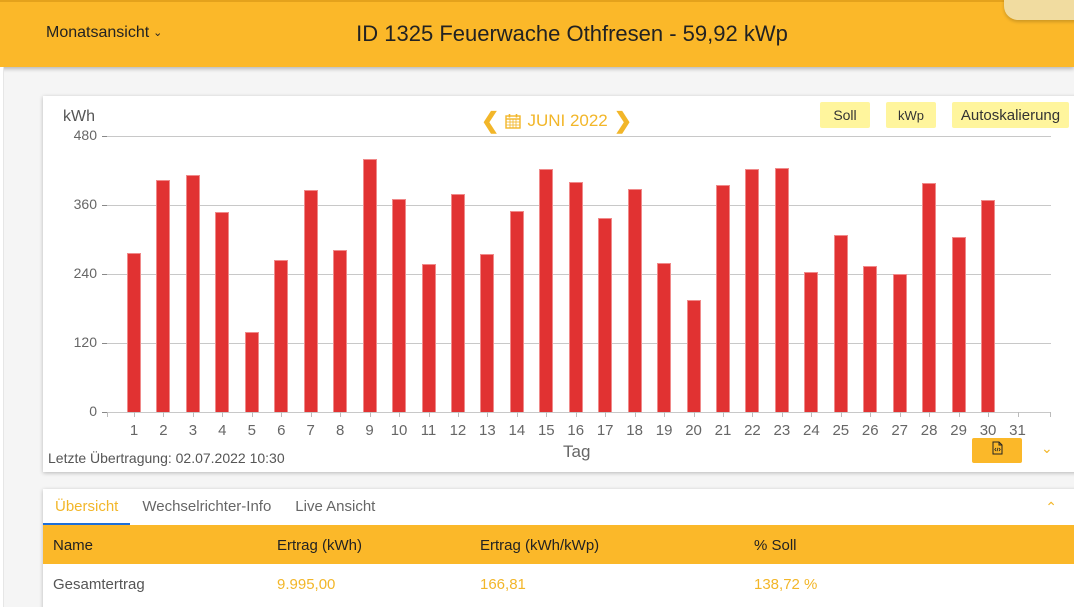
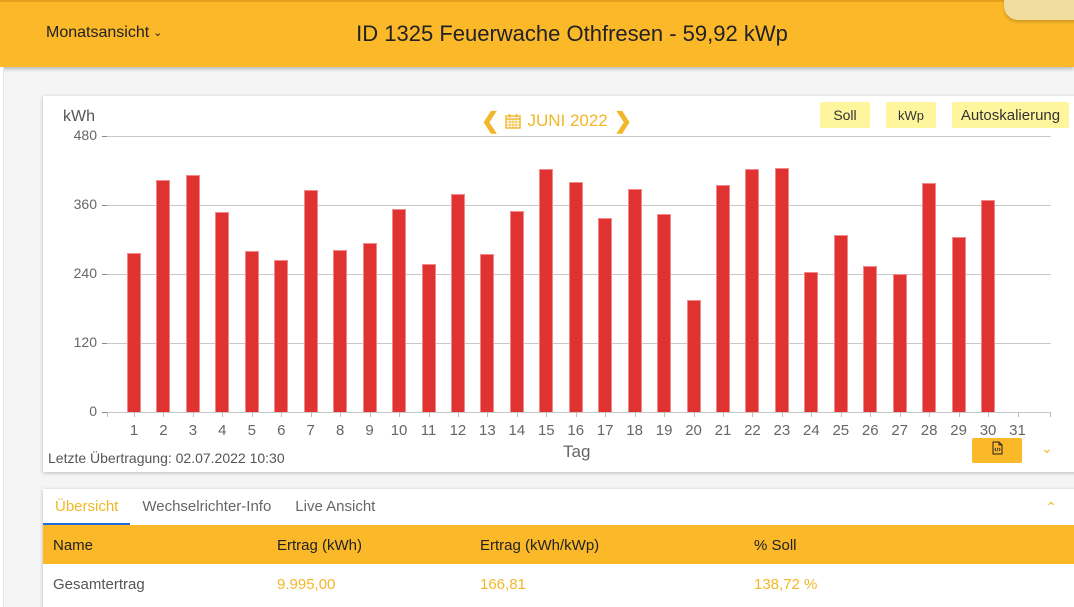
5: 140 -> 280
9: 440 -> 290
10: 370 -> 350
19: 260 -> 340
